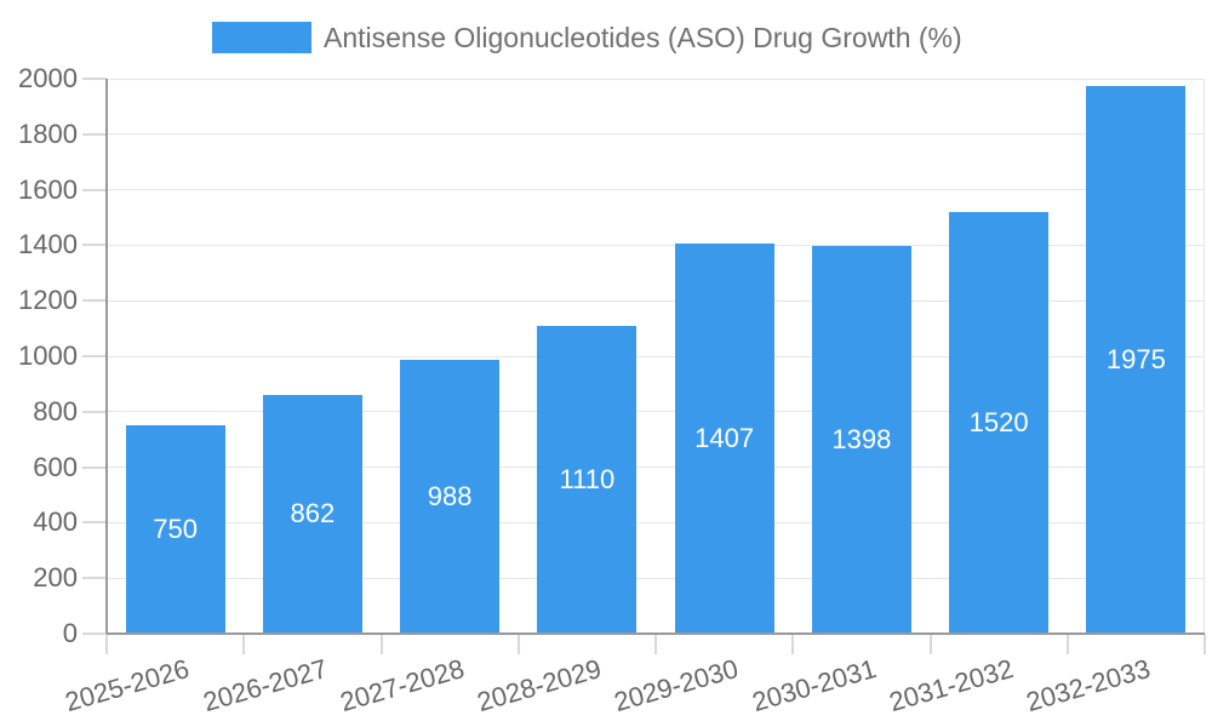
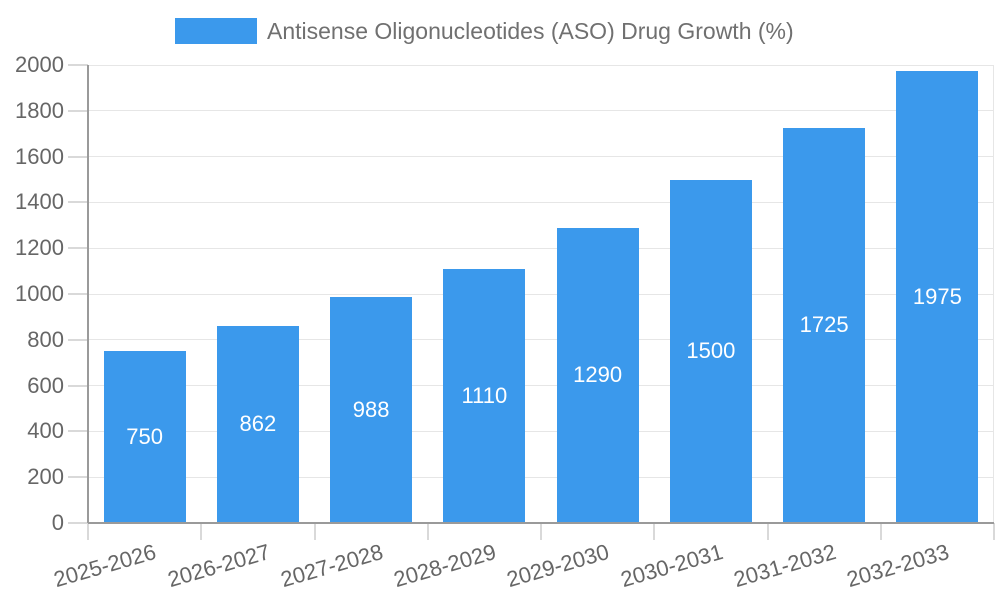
2029-2030: 1407 -> 1290
2030-2031: 1398 -> 1500
2031-2032: 1520 -> 1725
